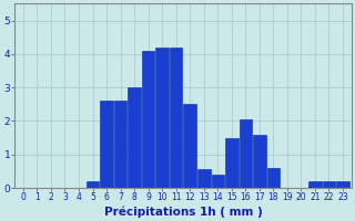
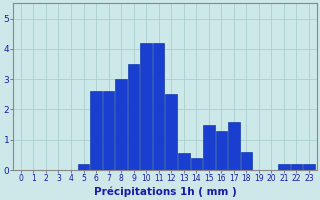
9: 4.10 -> 3.50
16: 2.05 -> 1.30
